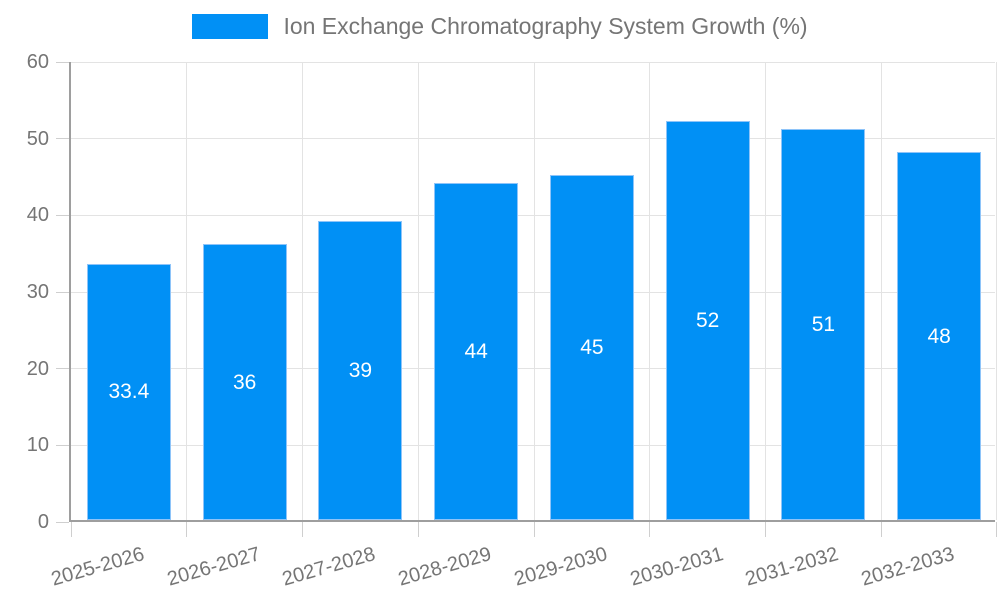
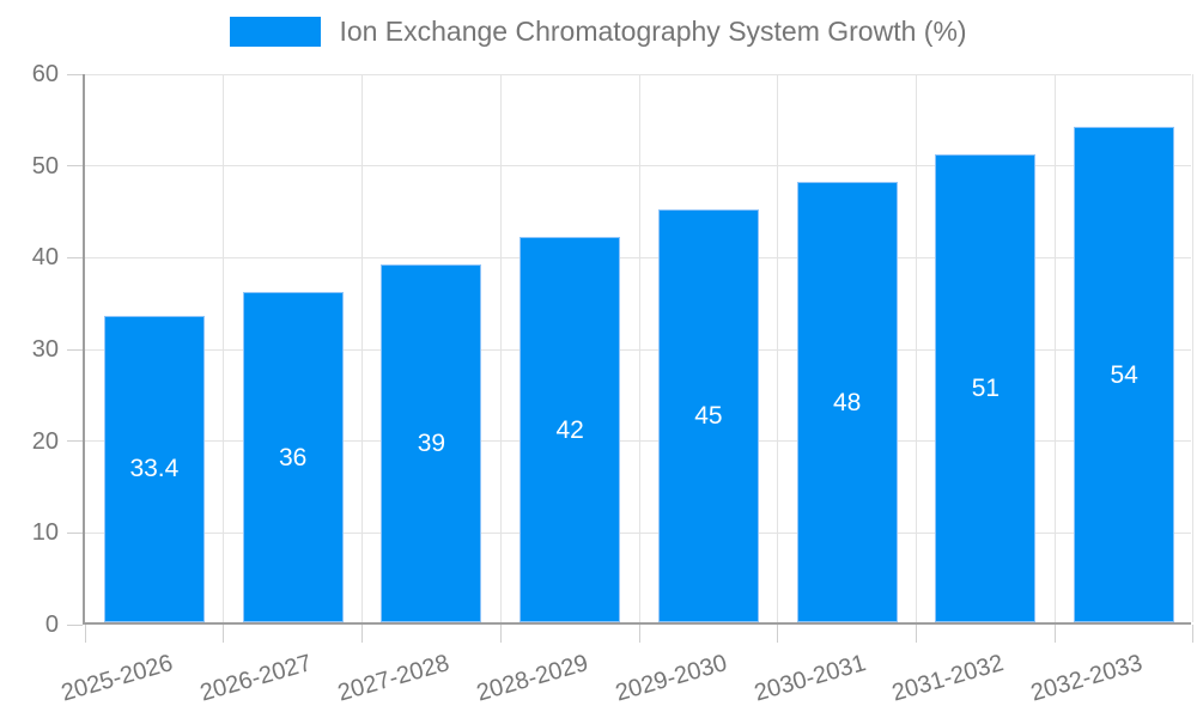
2028-2029: 44 -> 42
2030-2031: 52 -> 48
2032-2033: 48 -> 54
